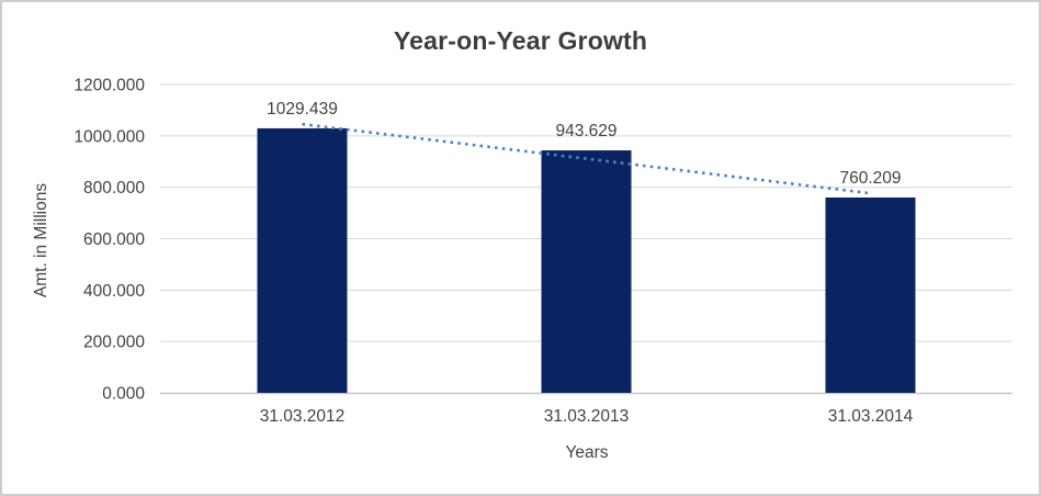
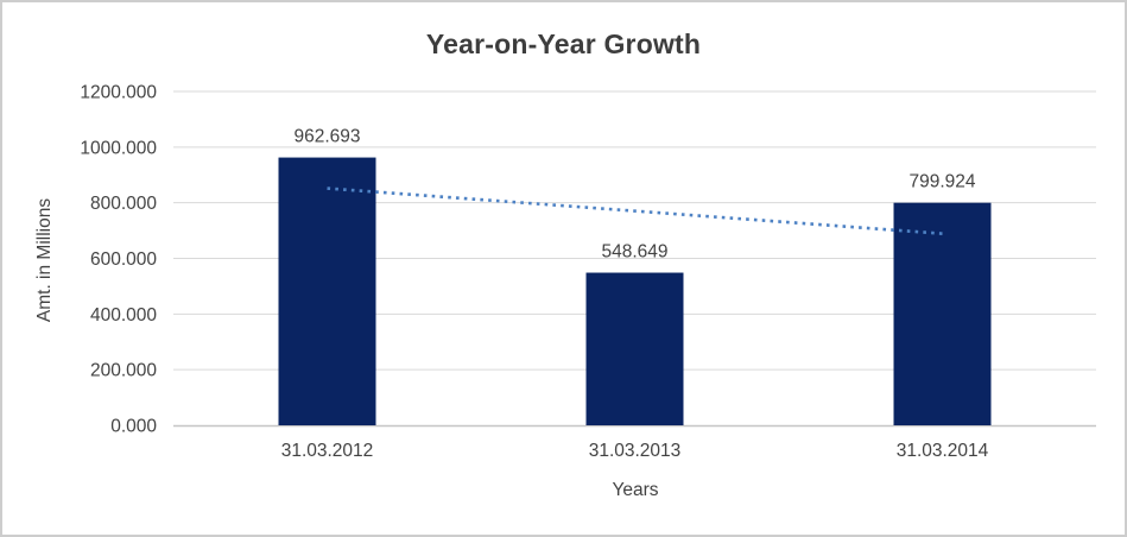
31.03.2012: 1029.439 -> 962.693
31.03.2013: 943.629 -> 548.649
31.03.2014: 760.209 -> 799.924
